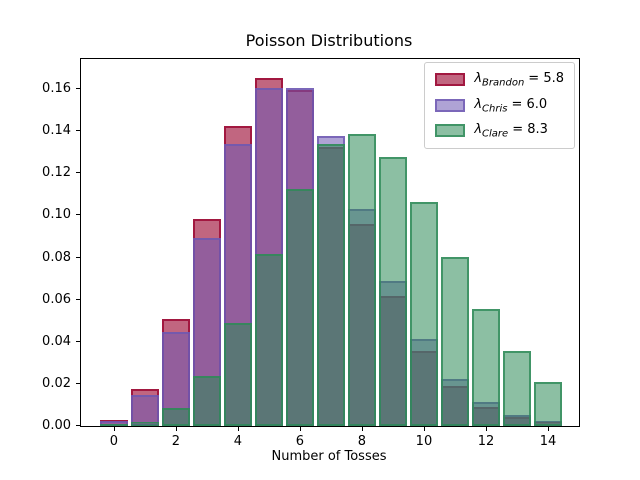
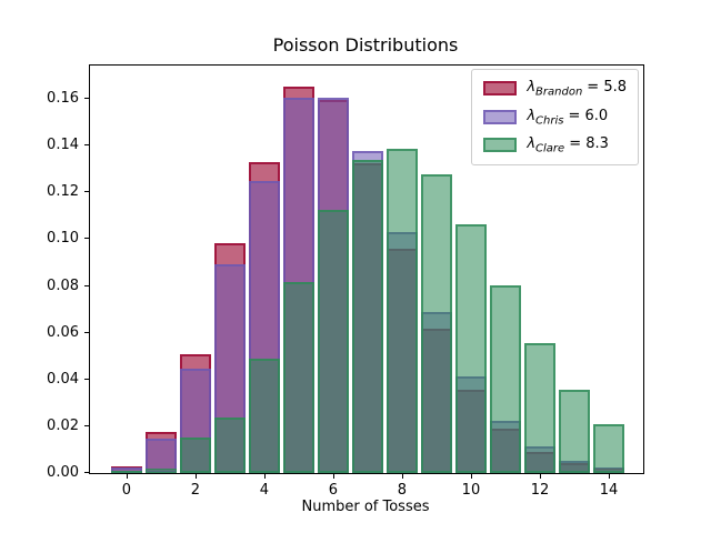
Clare/2: 0.009 -> 0.015
Brandon/4: 0.142 -> 0.133
Chris/4: 0.134 -> 0.125
